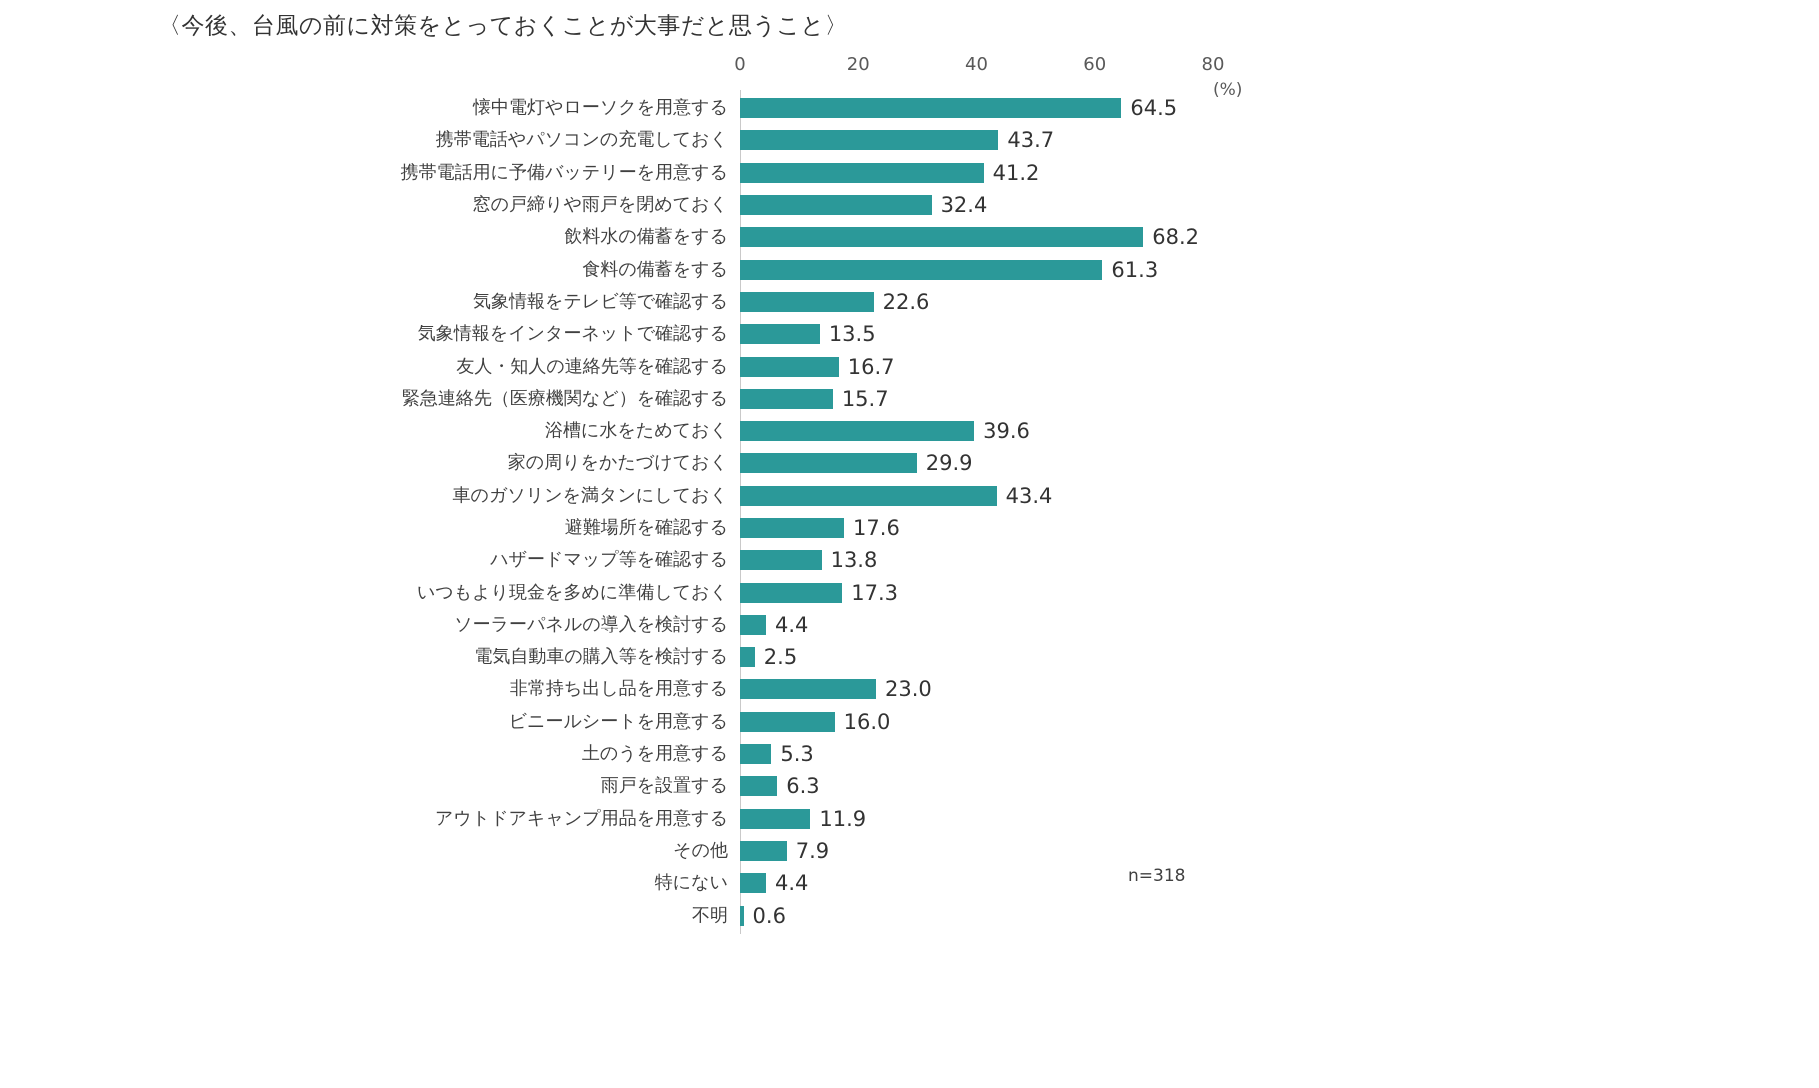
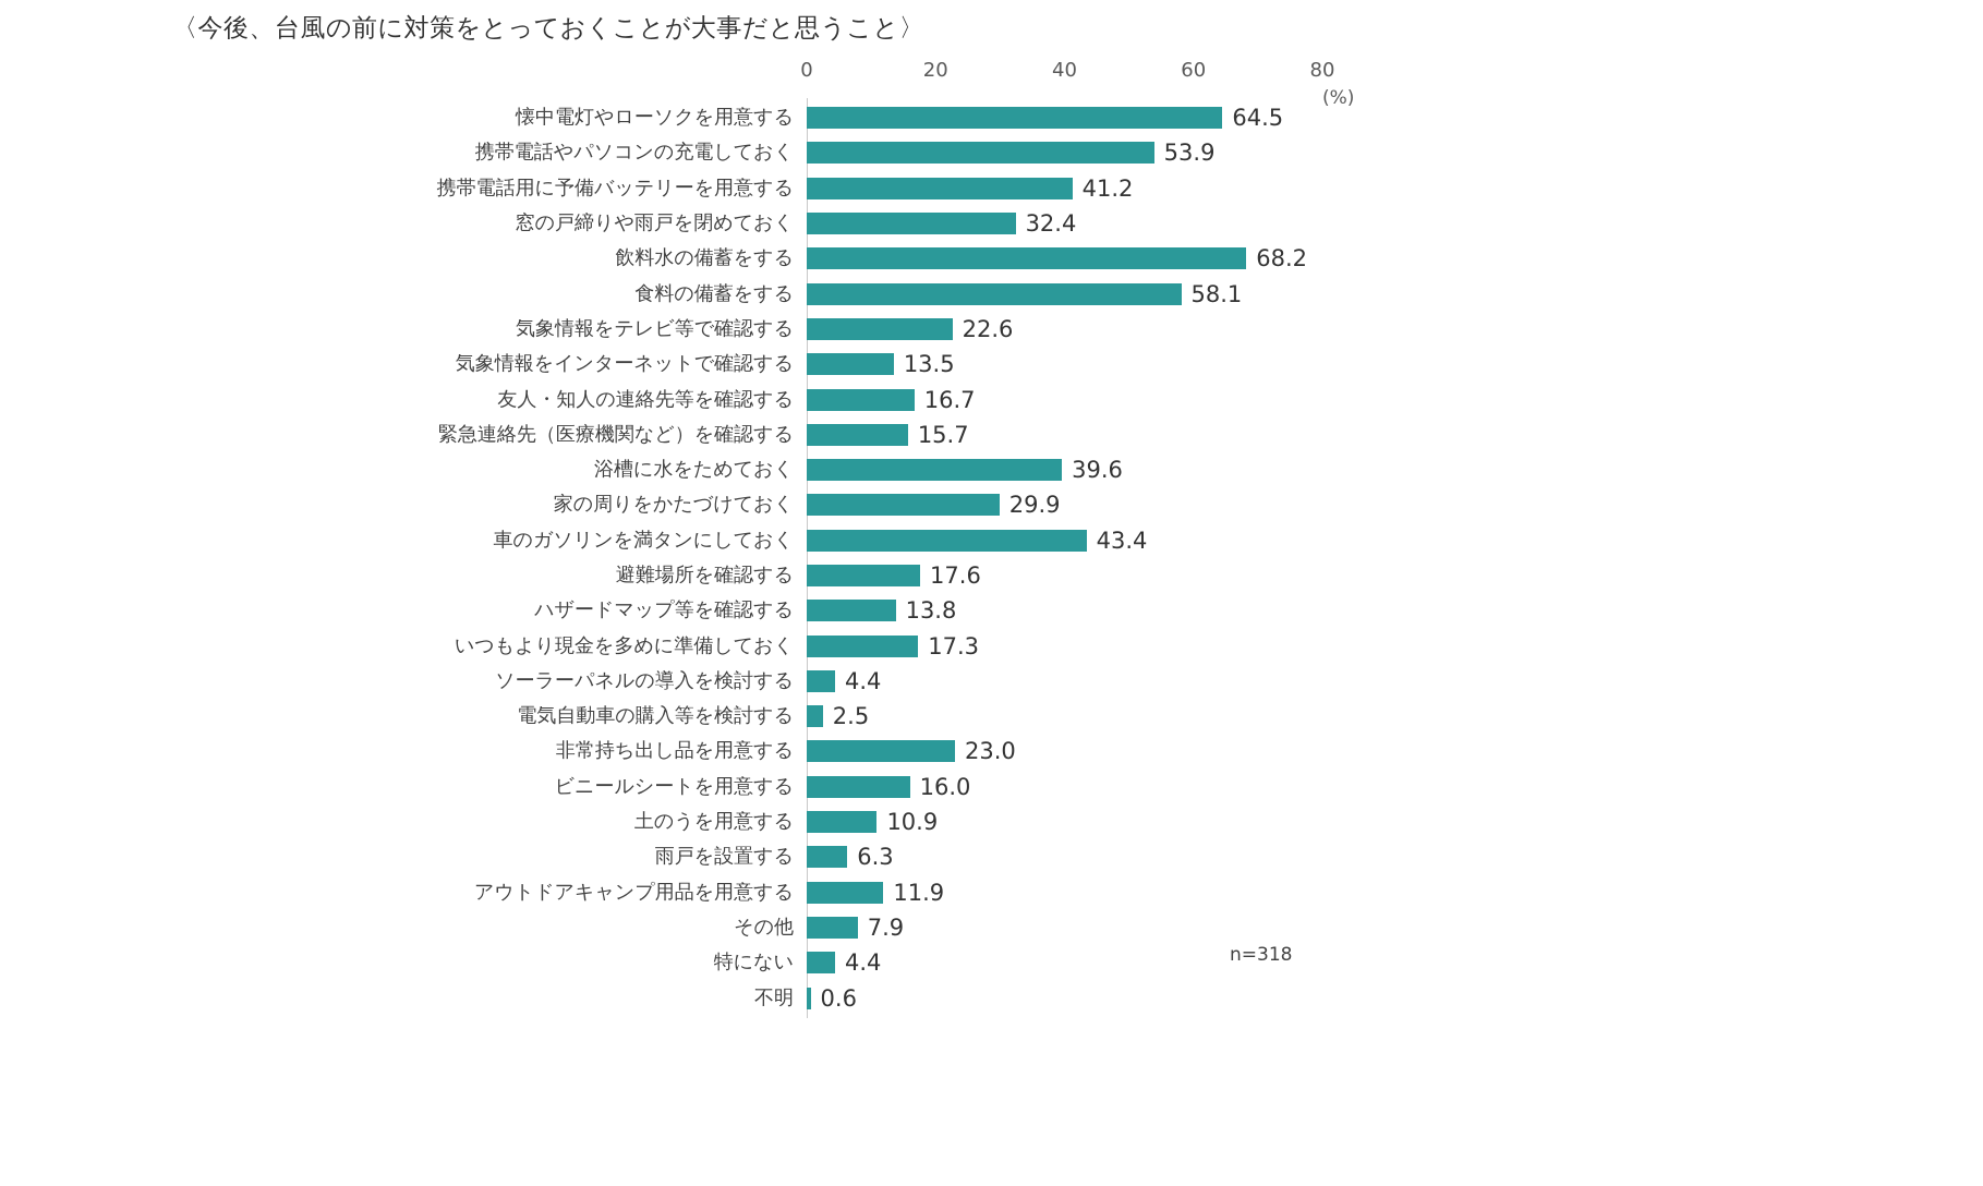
携帯電話やパソコンの充電しておく: 43.7 -> 53.9
食料の備蓄をする: 61.3 -> 58.1
土のうを用意する: 5.3 -> 10.9
